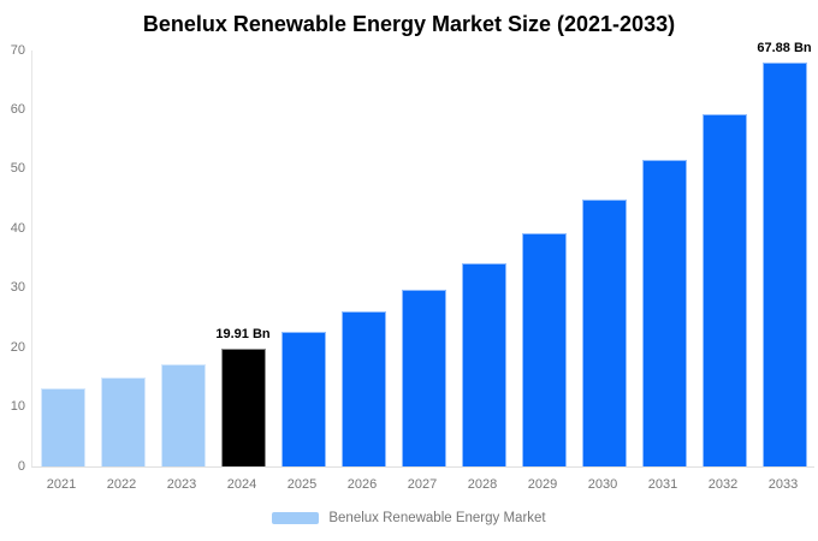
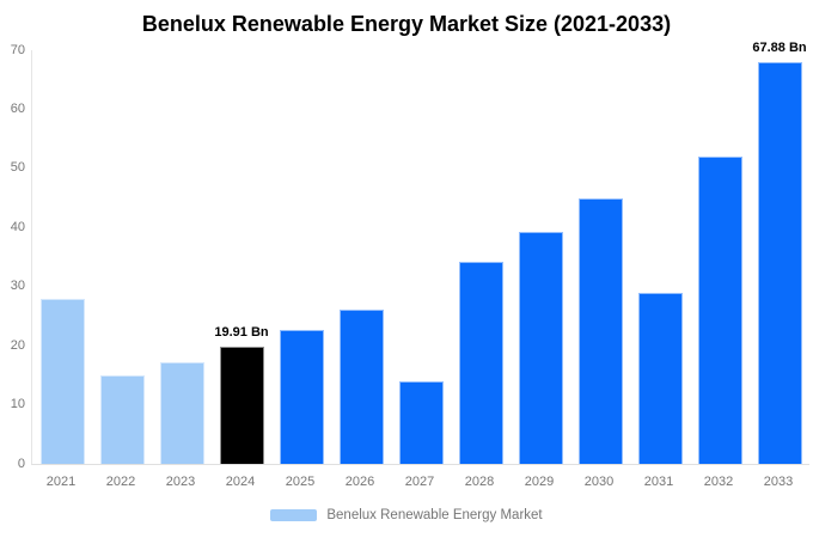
2021: 13 -> 28
2027: 30 -> 14
2031: 52 -> 29
2032: 59 -> 52
